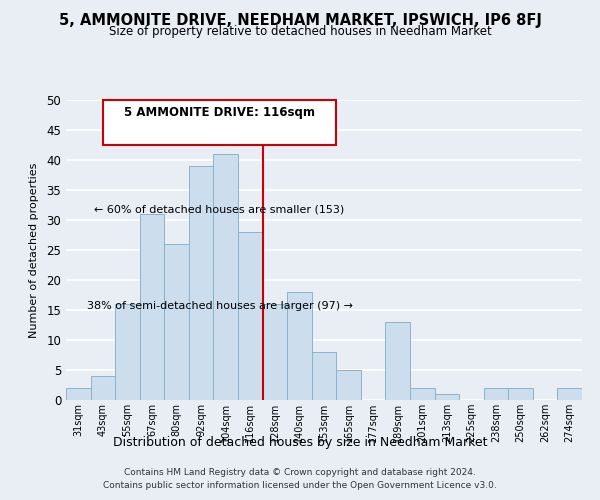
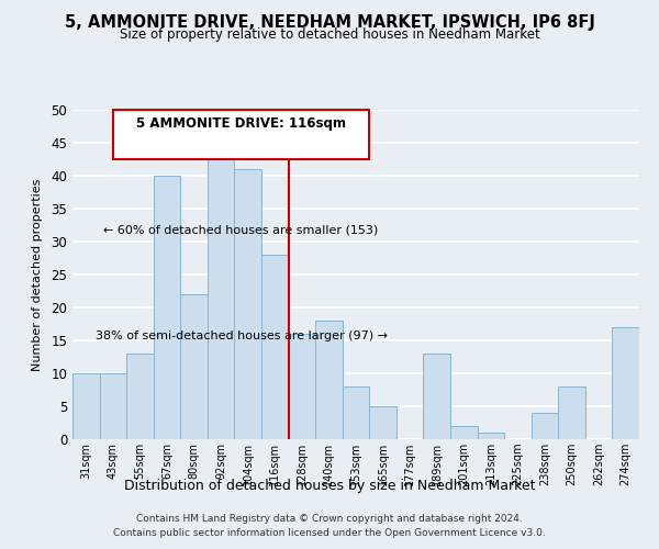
31sqm: 2 -> 10
43sqm: 4 -> 10
55sqm: 16 -> 13
67sqm: 31 -> 40
80sqm: 26 -> 22
92sqm: 39 -> 43
238sqm: 2 -> 4
250sqm: 2 -> 8
274sqm: 2 -> 17
